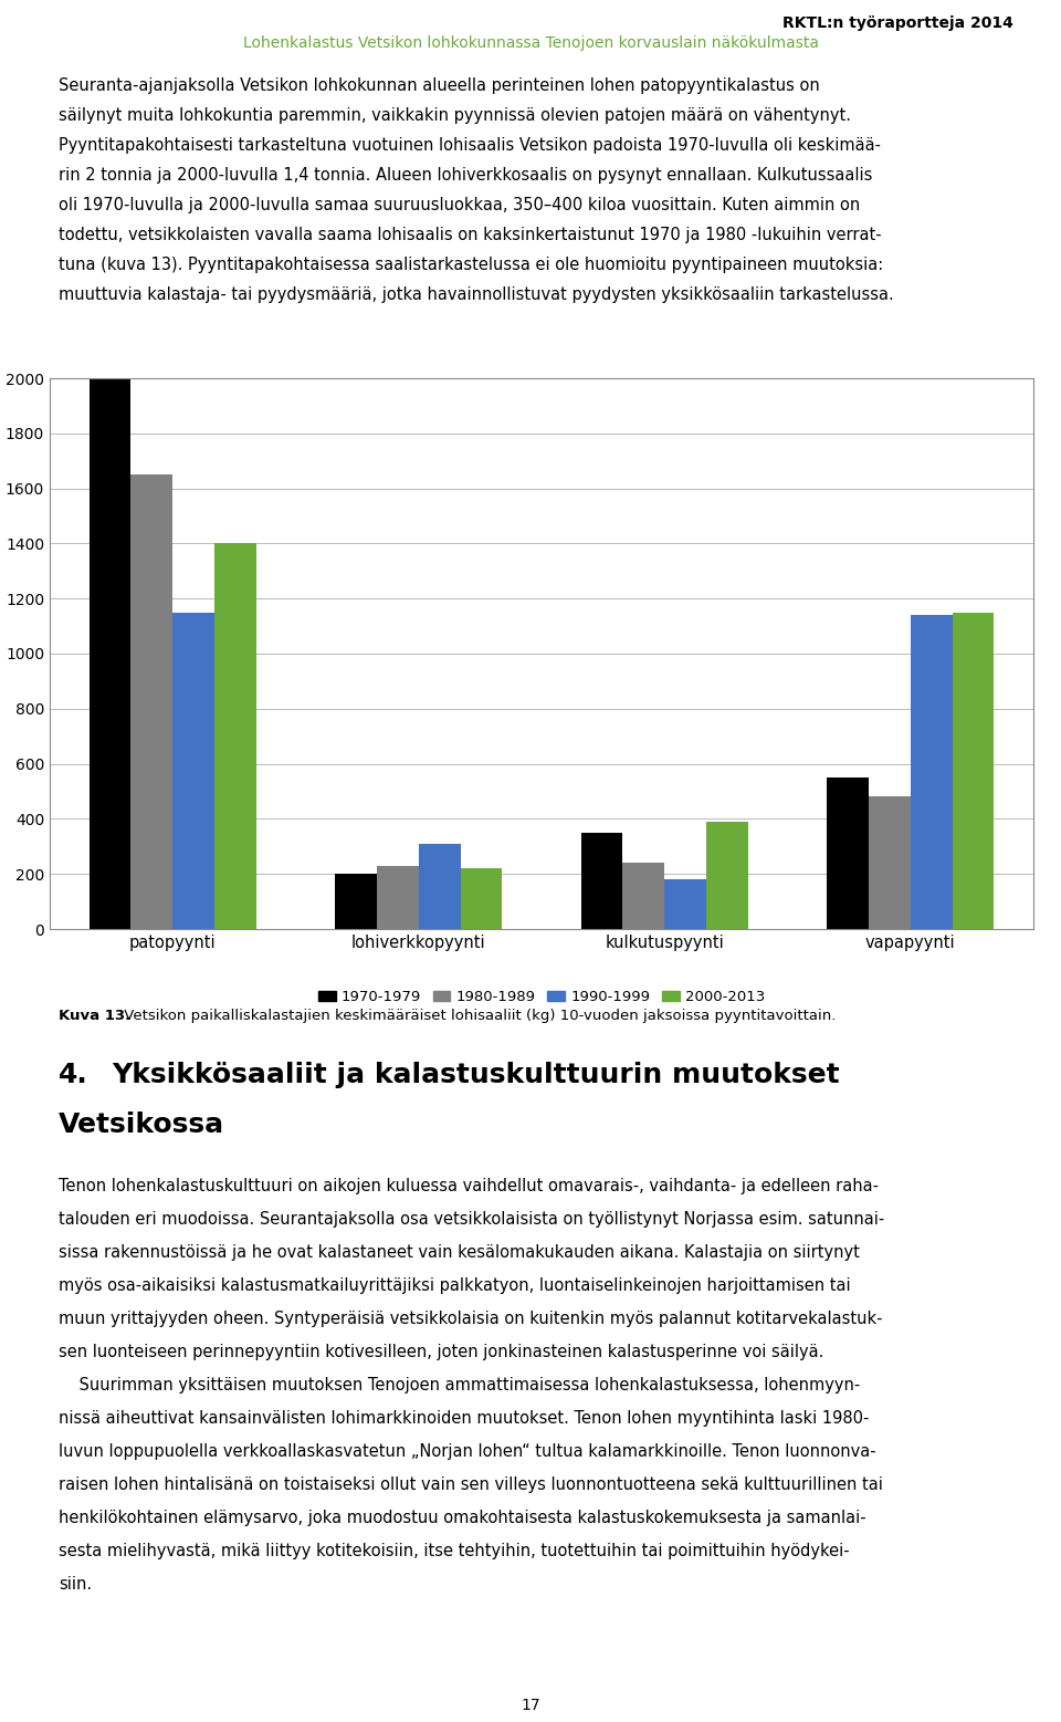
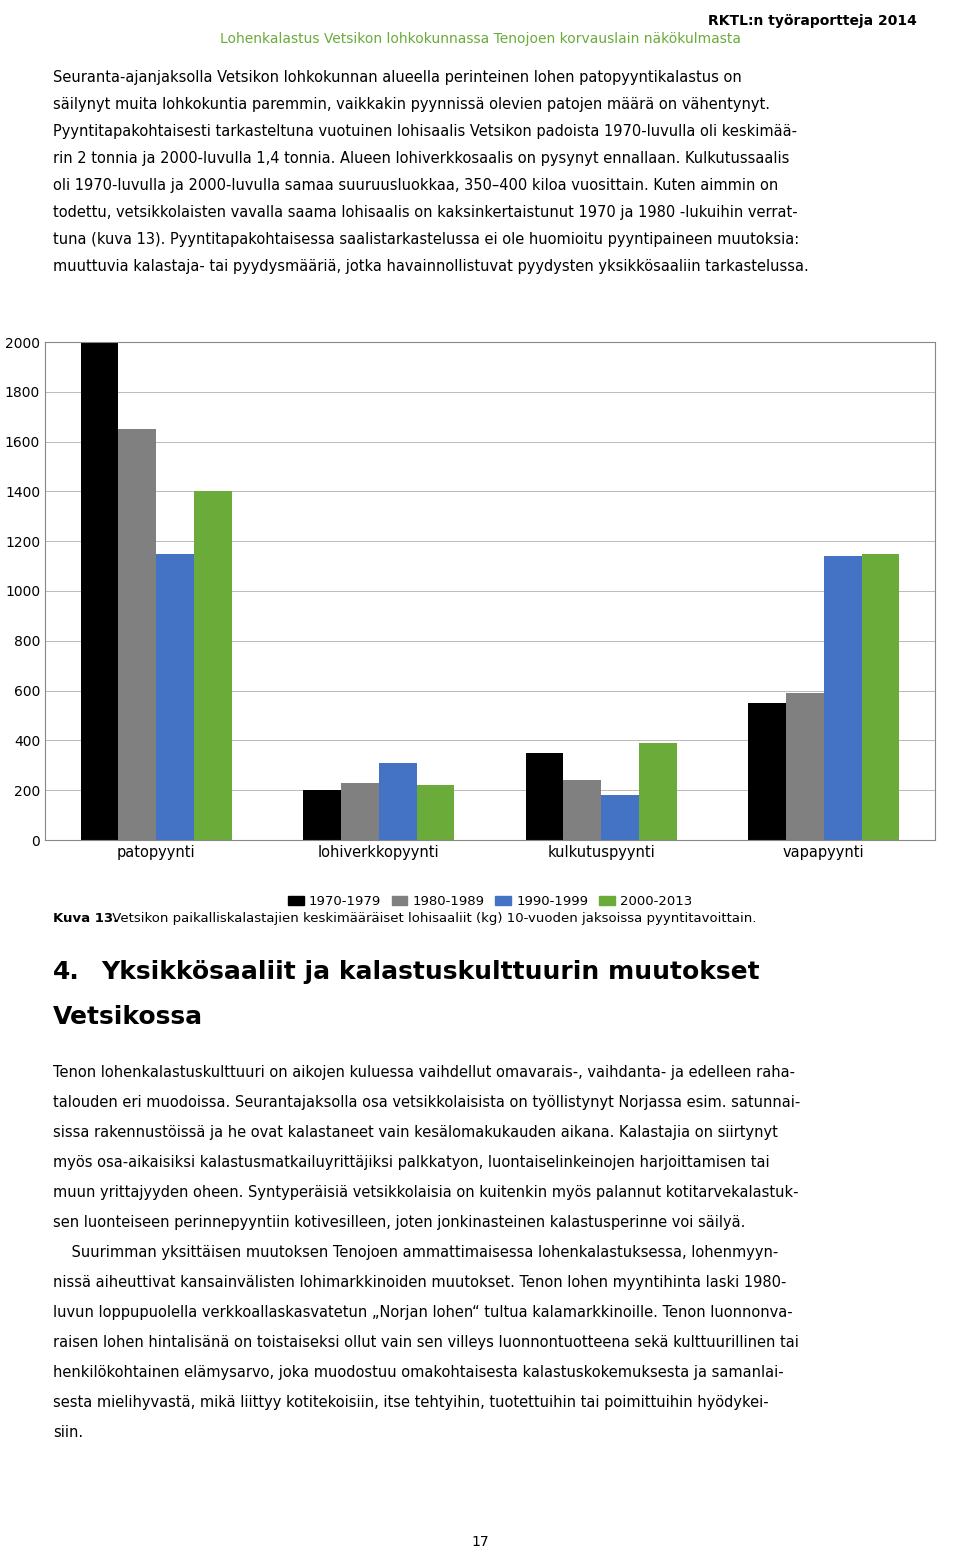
1980-1989/vapapyynti: 480 -> 590
